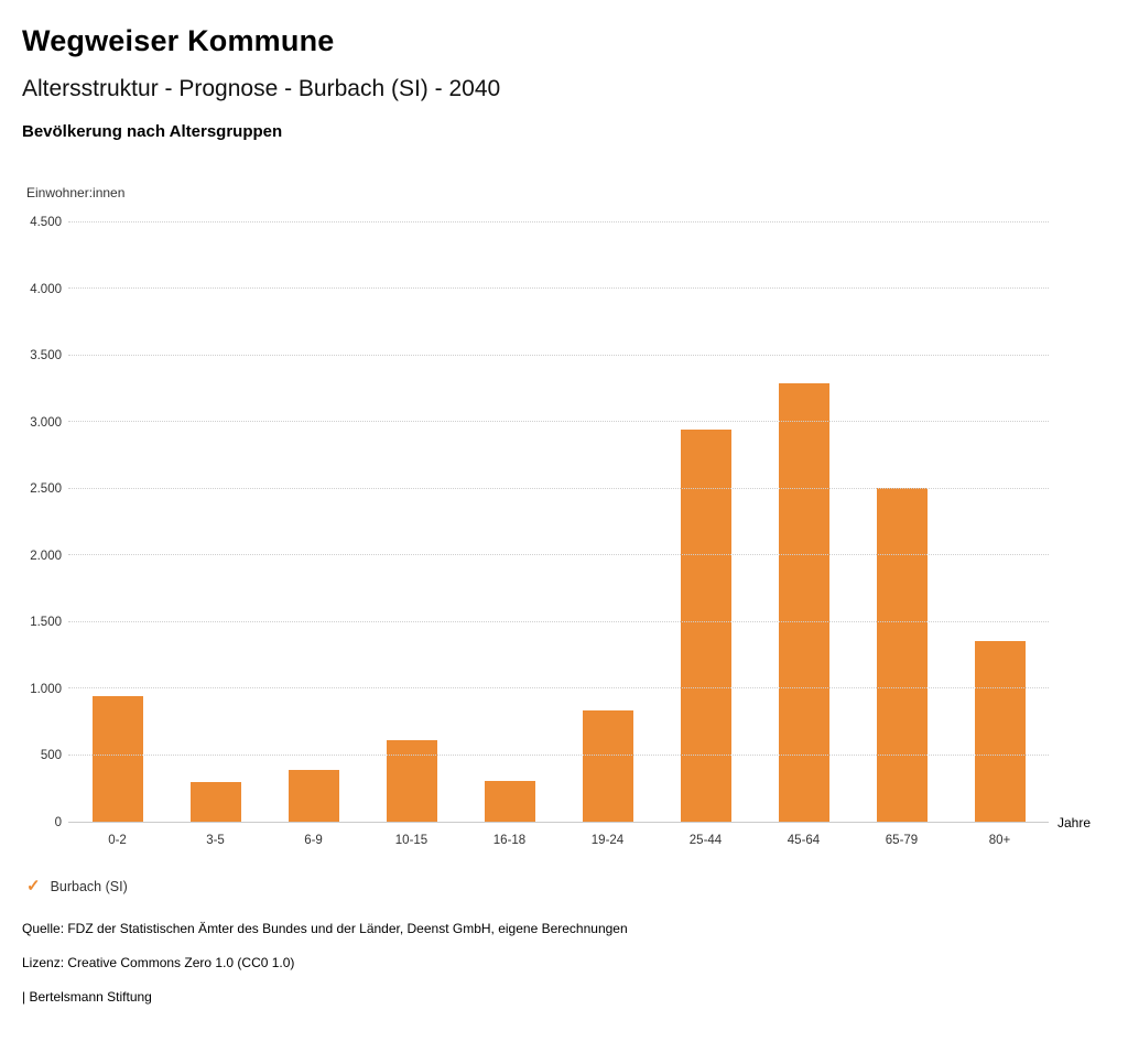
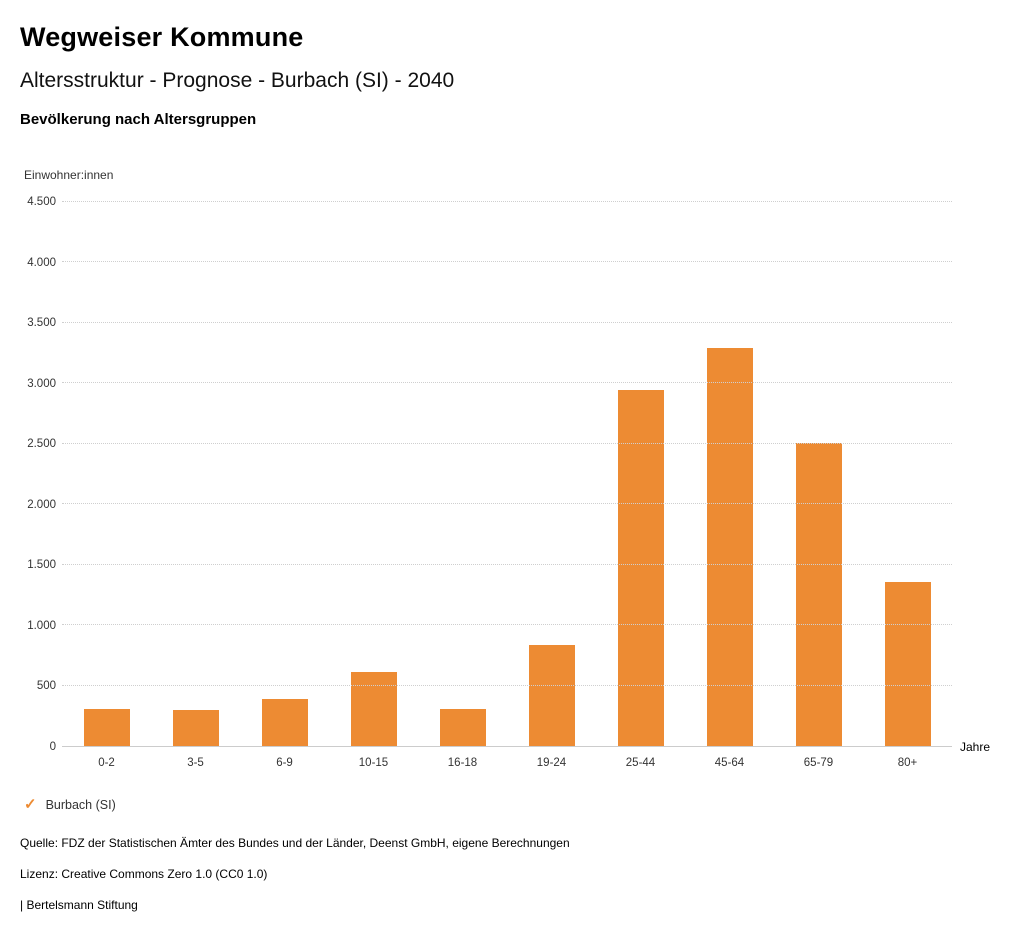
0-2: 940 -> 310
